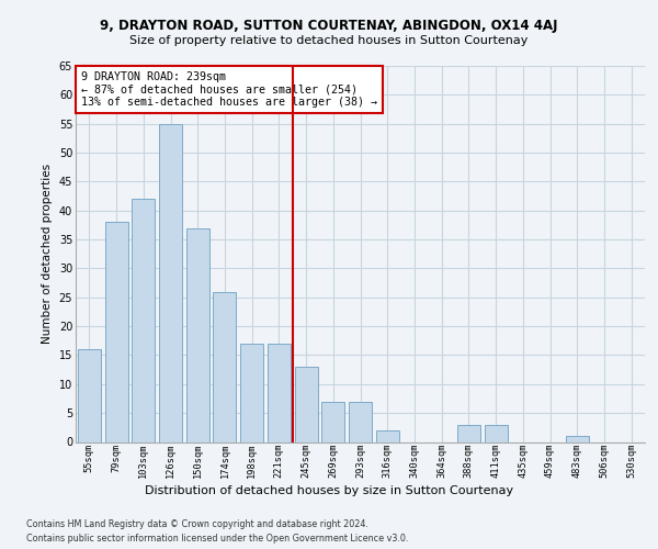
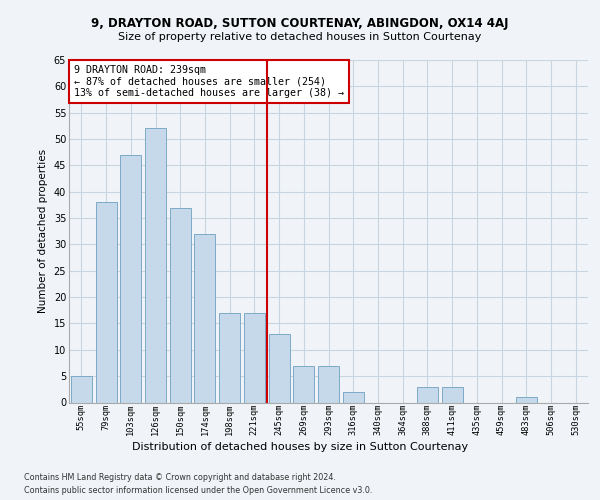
55sqm: 16 -> 5
103sqm: 42 -> 47
126sqm: 55 -> 52
174sqm: 26 -> 32
